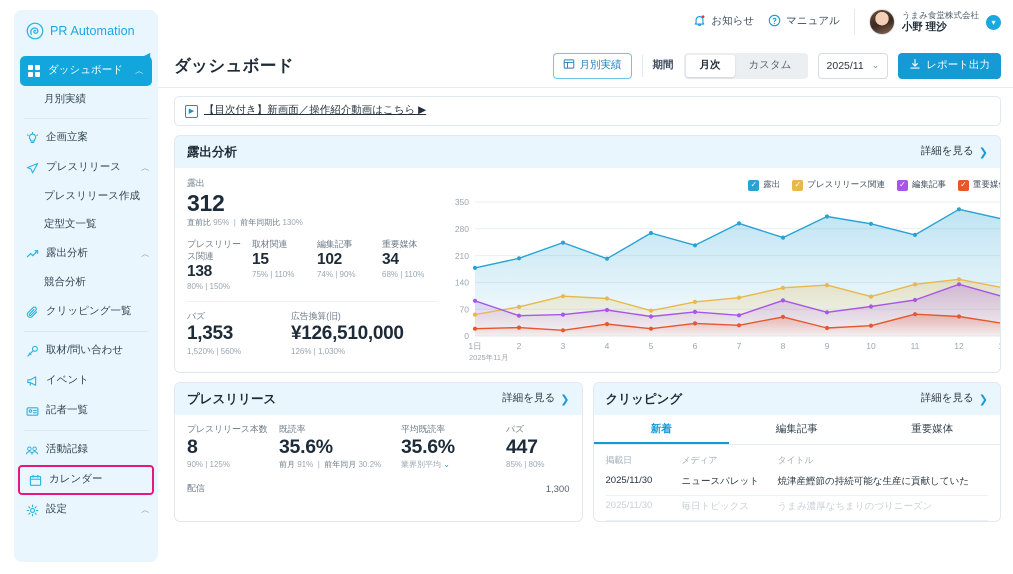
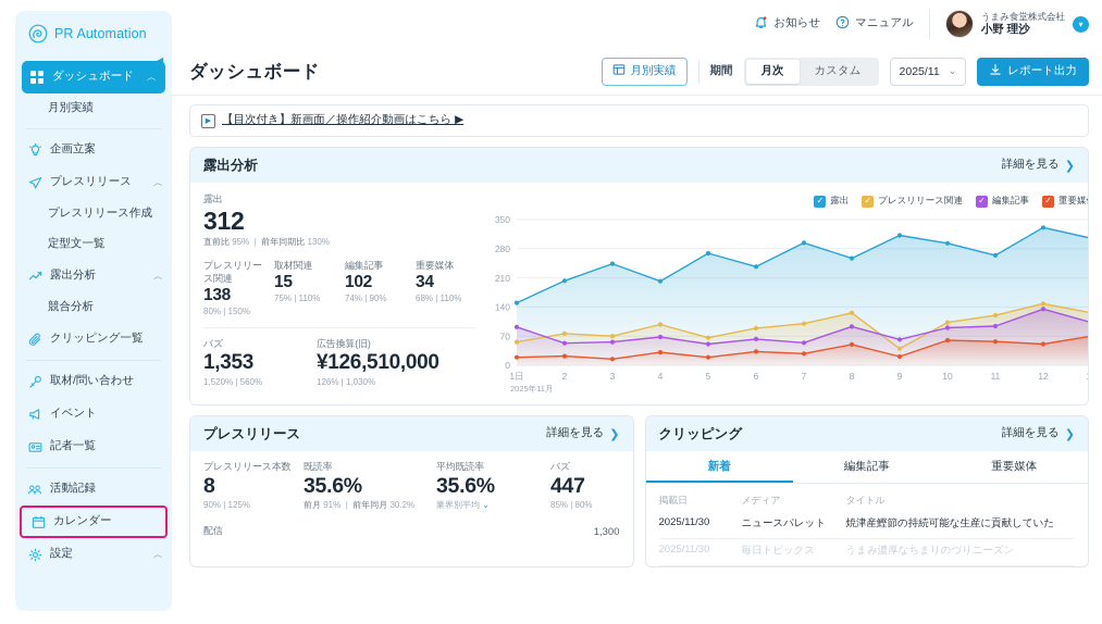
露出/1日: 180 -> 150
プレスリリース関連/3: 100 -> 70
プレスリリース関連/9: 130 -> 40
編集記事/10: 80 -> 90
重要媒体/10: 30 -> 60
プレスリリース関連/11: 140 -> 120
重要媒体/13: 30 -> 70
